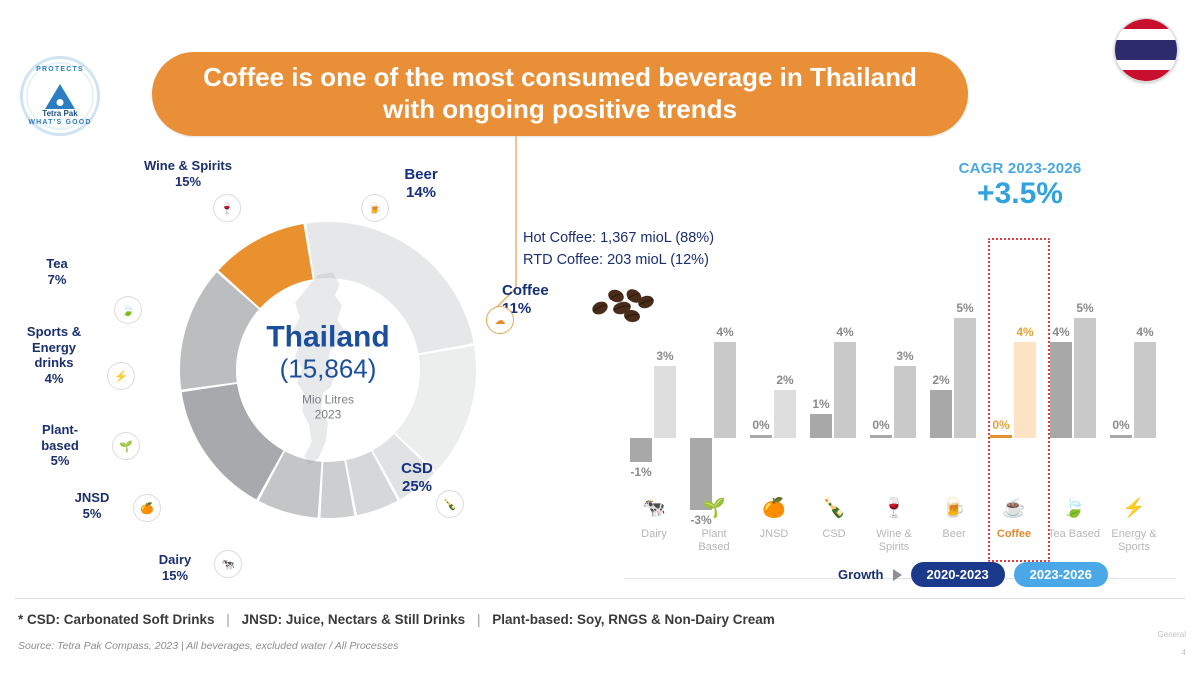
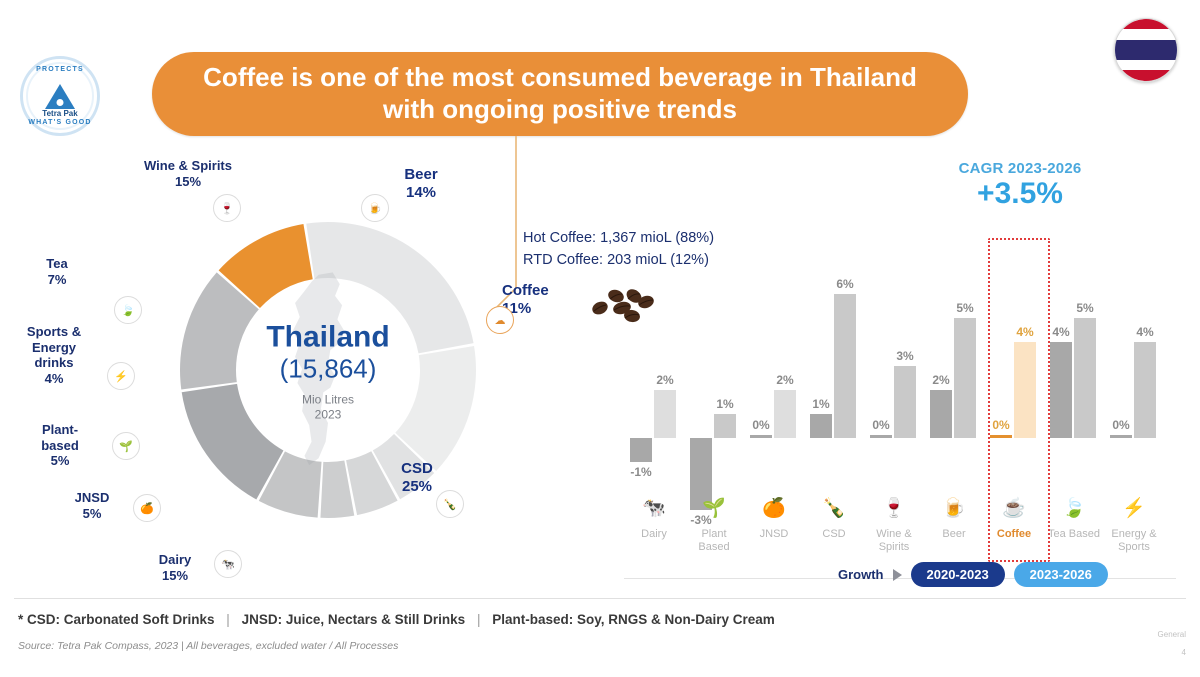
2023-2026/Dairy: 3% -> 2%
2023-2026/Plant Based: 4% -> 1%
2023-2026/CSD: 4% -> 6%
